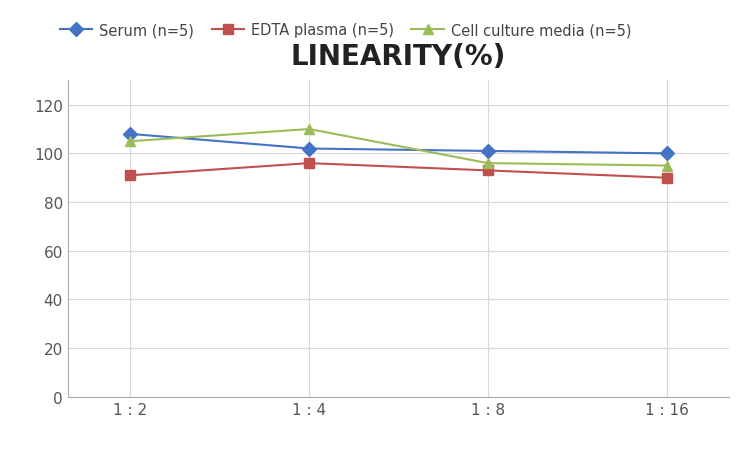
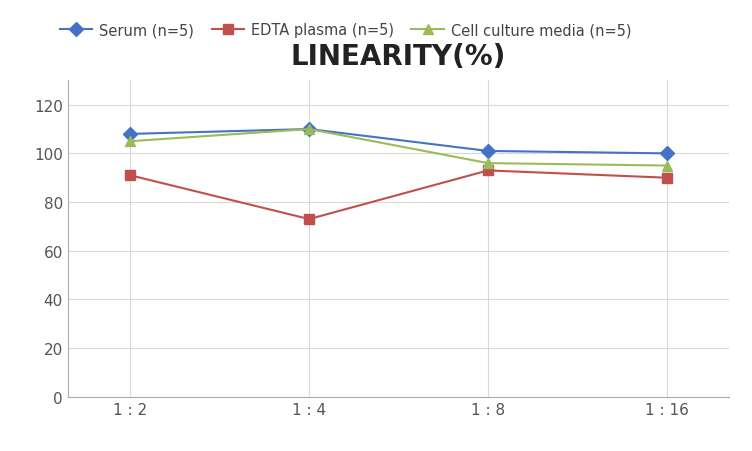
Serum (n=5)/1 : 4: 102 -> 110
EDTA plasma (n=5)/1 : 4: 96 -> 73
